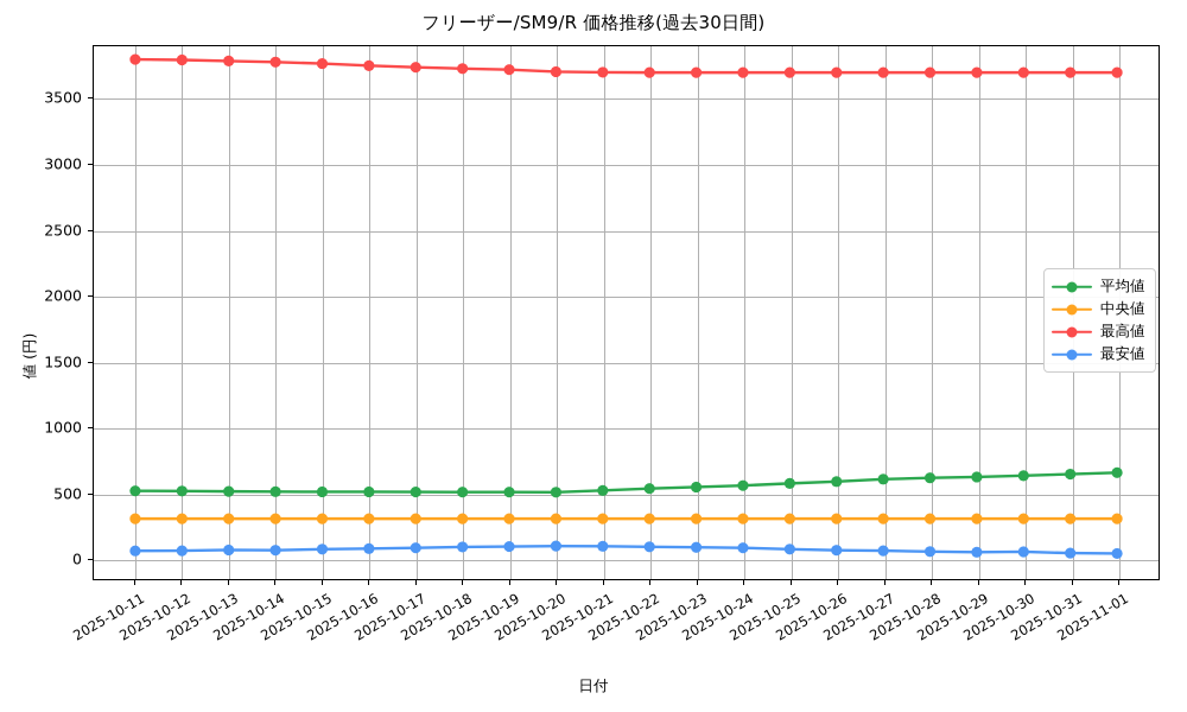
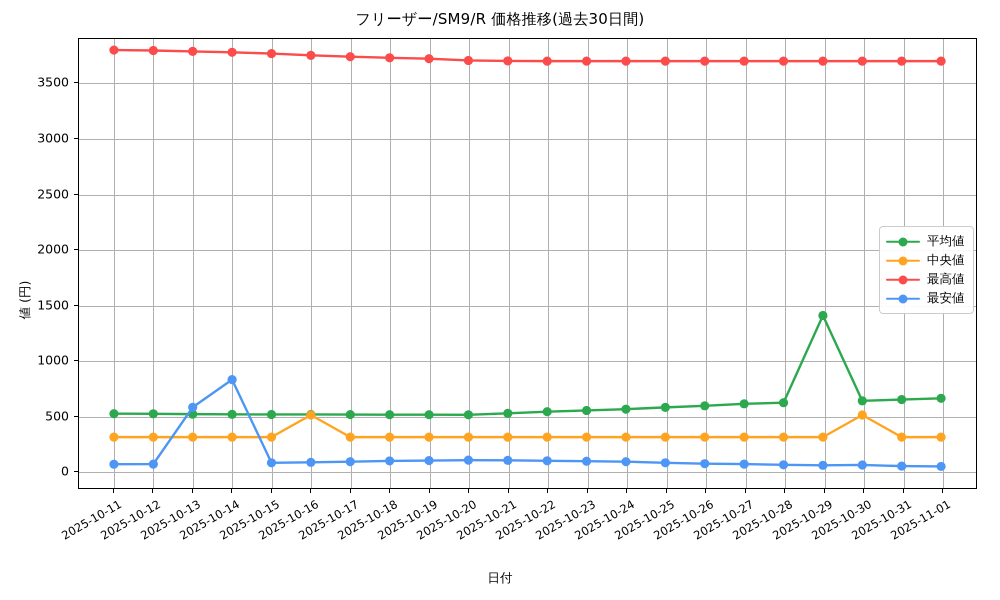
最安値/2025-10-13: 60 -> 570
最安値/2025-10-14: 60 -> 820
中央値/2025-10-16: 300 -> 500
平均値/2025-10-29: 620 -> 1400
中央値/2025-10-30: 300 -> 500
